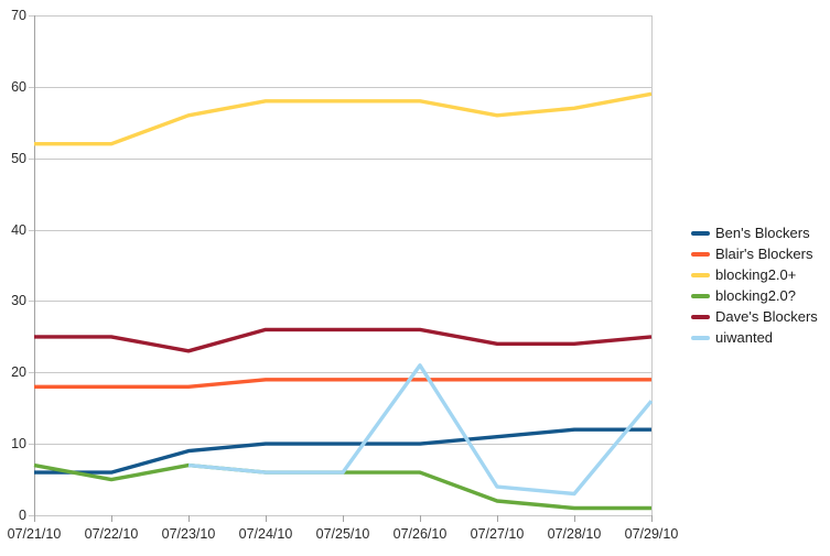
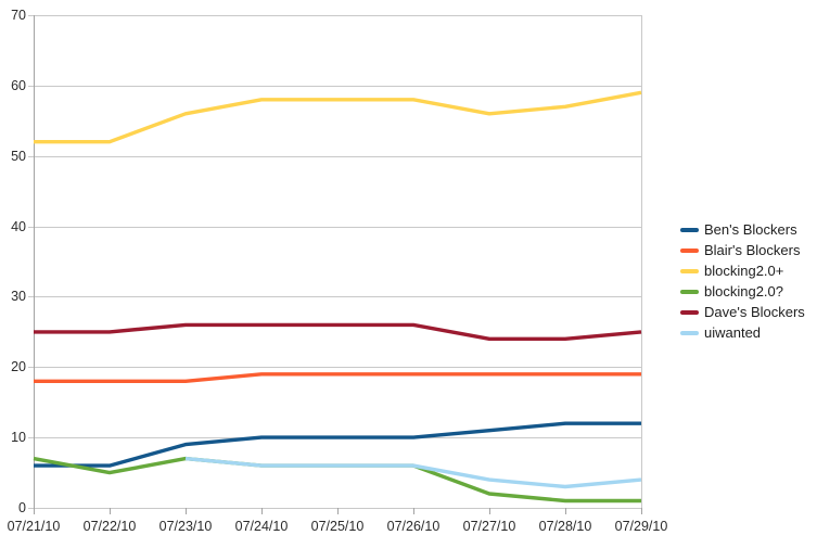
Dave's Blockers/07/23/10: 23 -> 26
uiwanted/07/26/10: 21 -> 6
uiwanted/07/29/10: 16 -> 4
